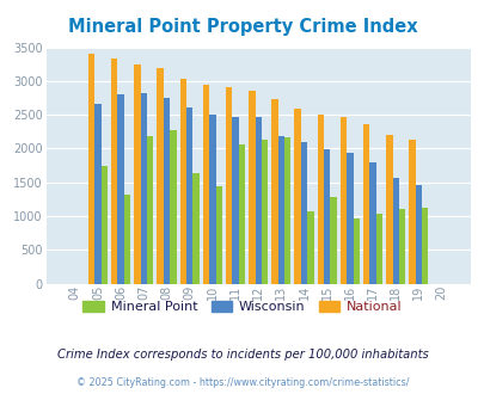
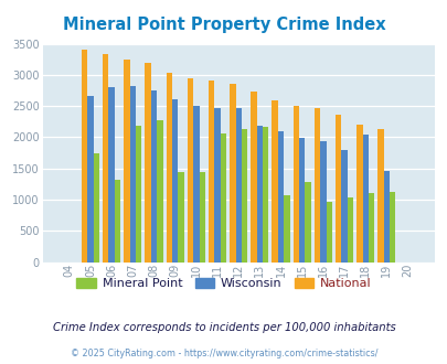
Mineral Point/09: 1630 -> 1440
Wisconsin/18: 1560 -> 2040
